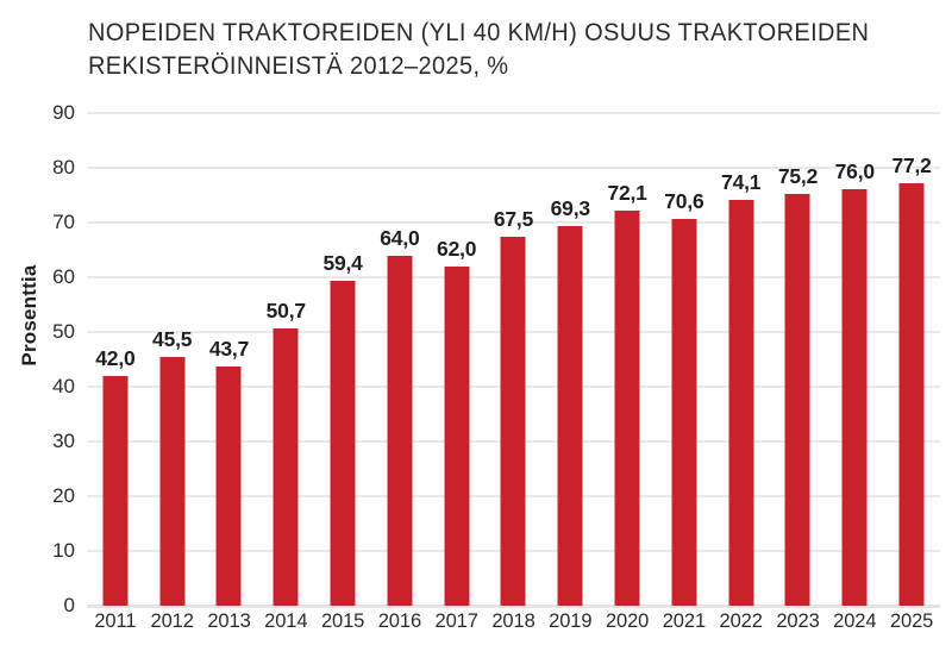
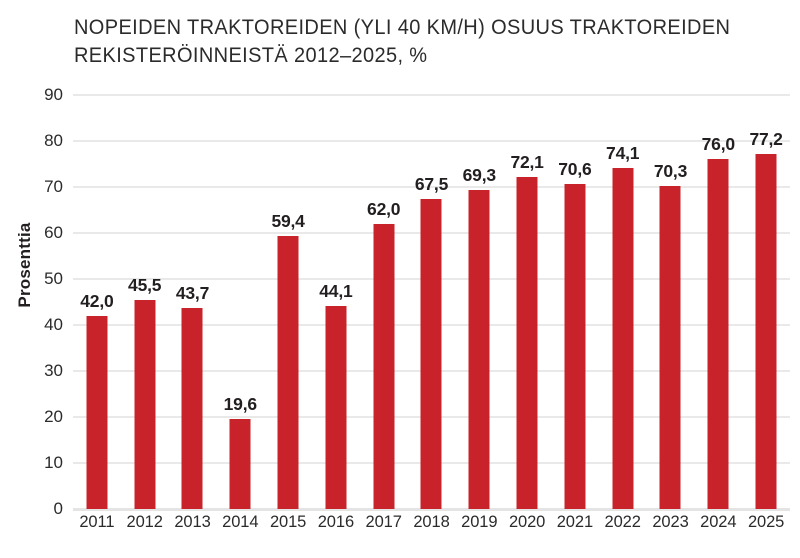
2014: 50,7 -> 19,6
2016: 64,0 -> 44,1
2023: 75,2 -> 70,3
